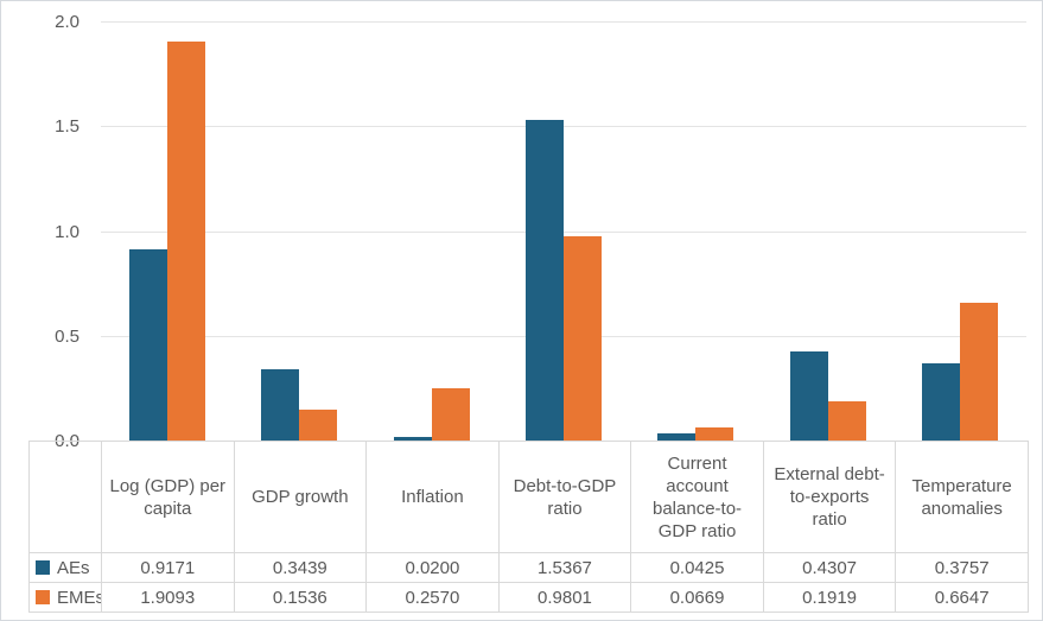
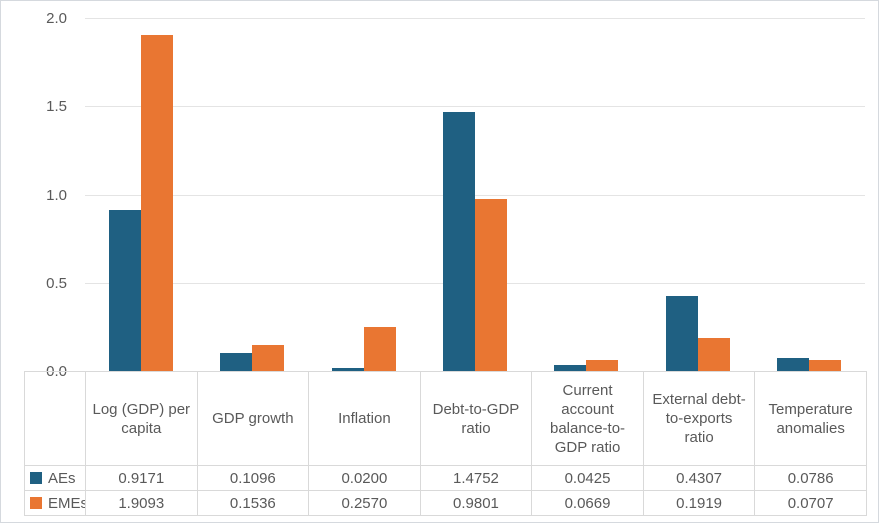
AEs/GDP growth: 0.3439 -> 0.1096
AEs/Debt-to-GDP ratio: 1.5367 -> 1.4752
AEs/Temperature anomalies: 0.3757 -> 0.0786
EMEs/Temperature anomalies: 0.6647 -> 0.0707
